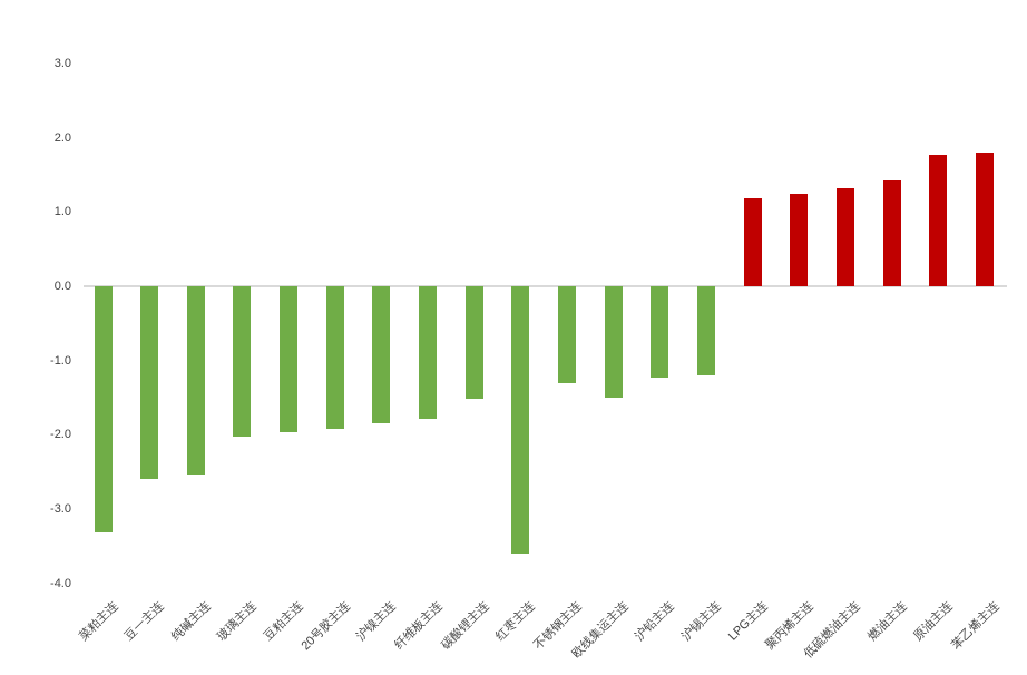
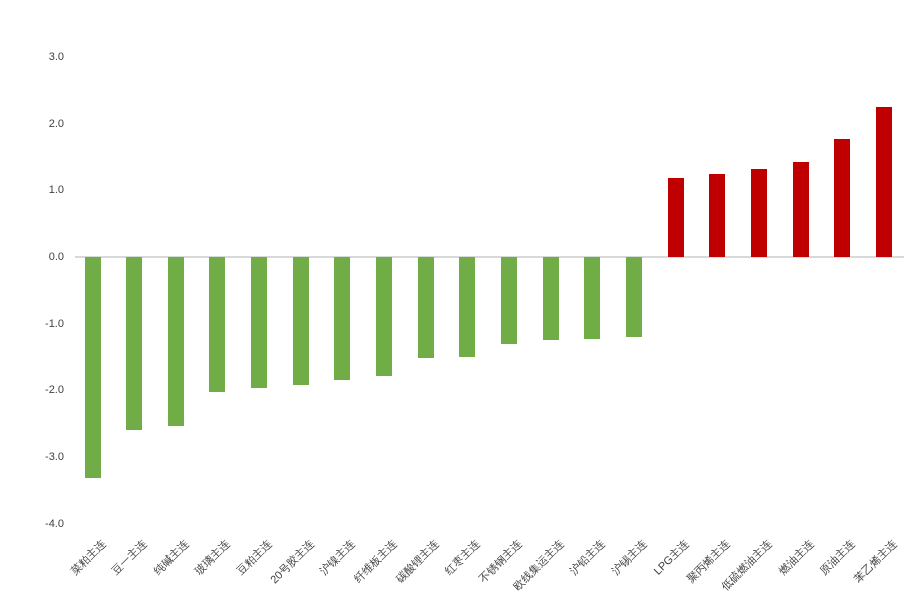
红枣主连: -3.6 -> -1.5
欧线集运主连: -1.5 -> -1.2
苯乙烯主连: 1.8 -> 2.2
